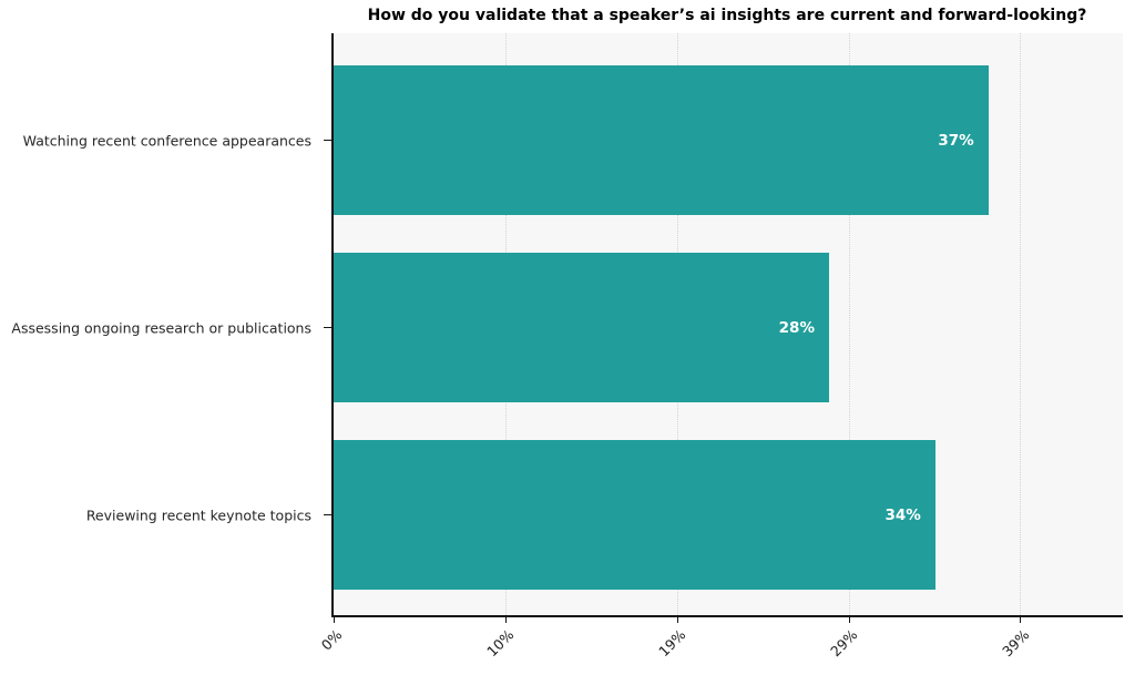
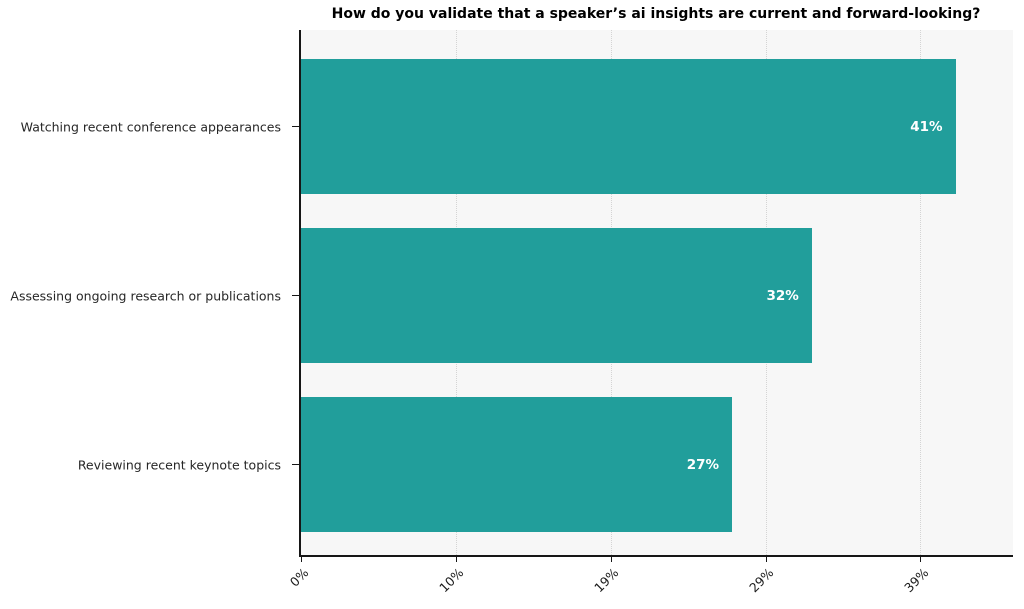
Watching recent conference appearances: 37% -> 41%
Assessing ongoing research or publications: 28% -> 32%
Reviewing recent keynote topics: 34% -> 27%
